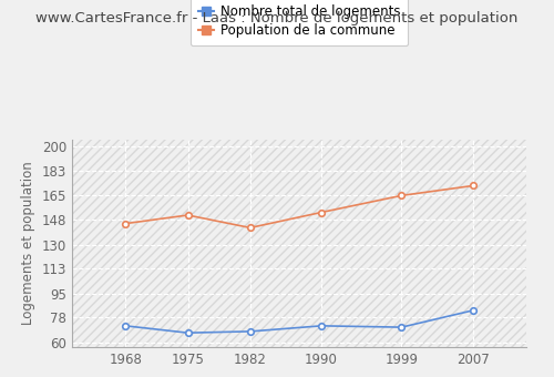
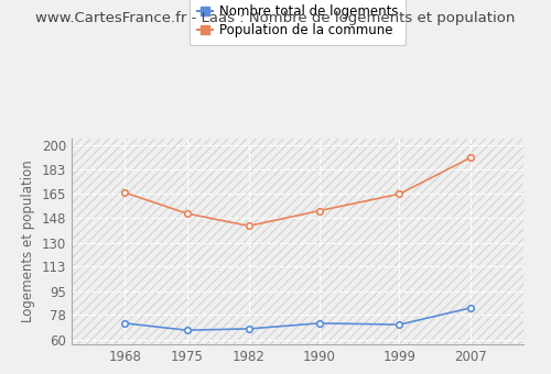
Population de la commune/1968: 145 -> 166
Population de la commune/2007: 172 -> 191
